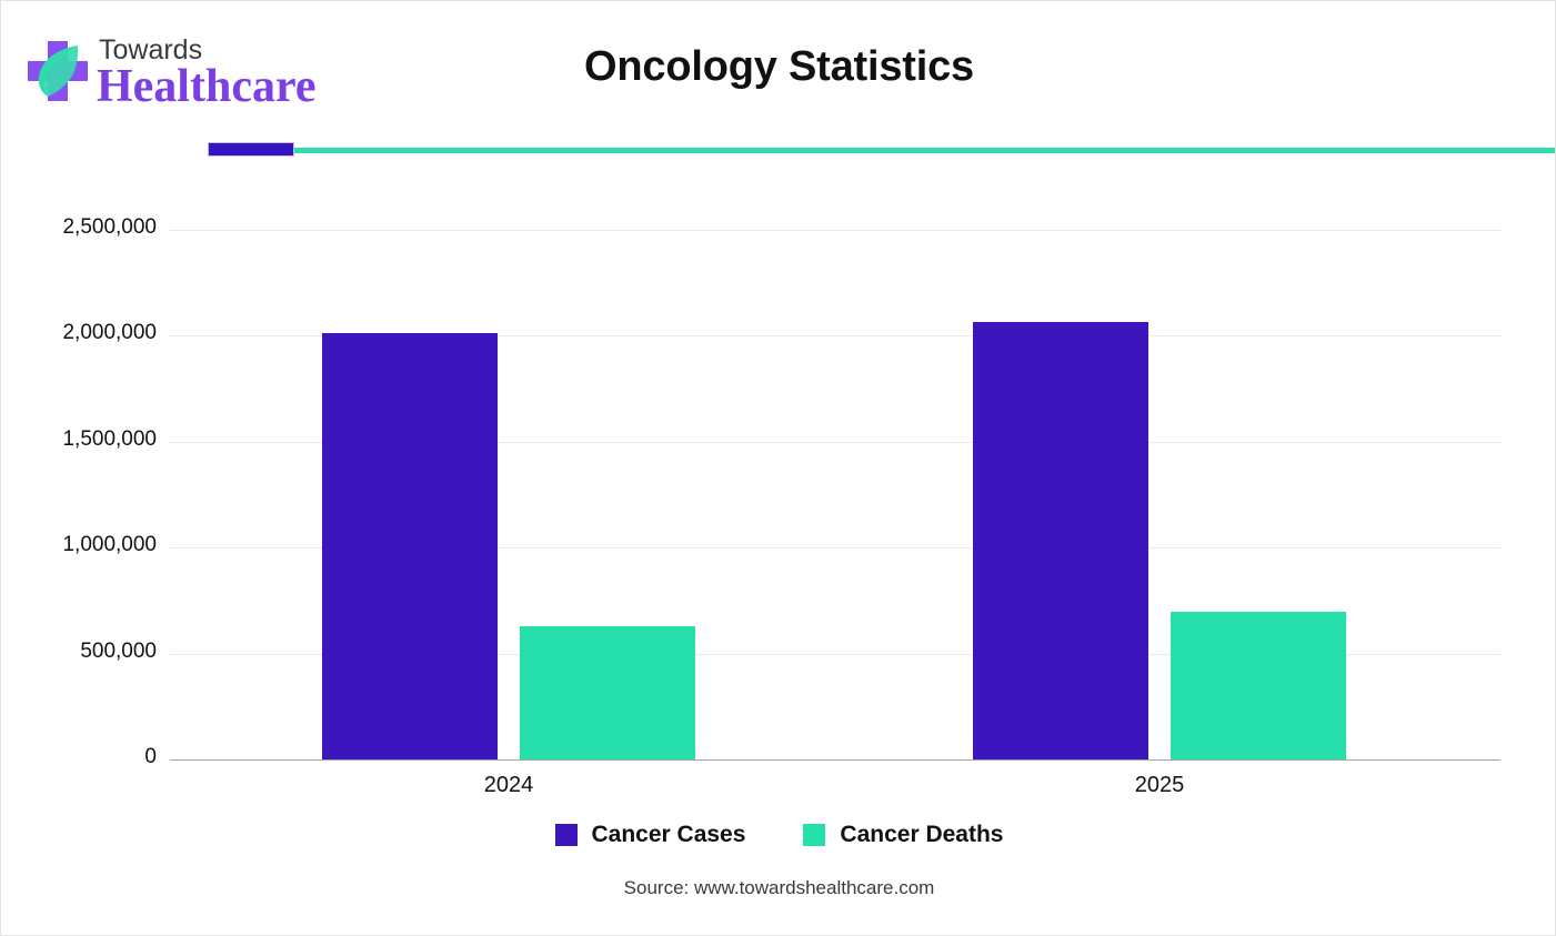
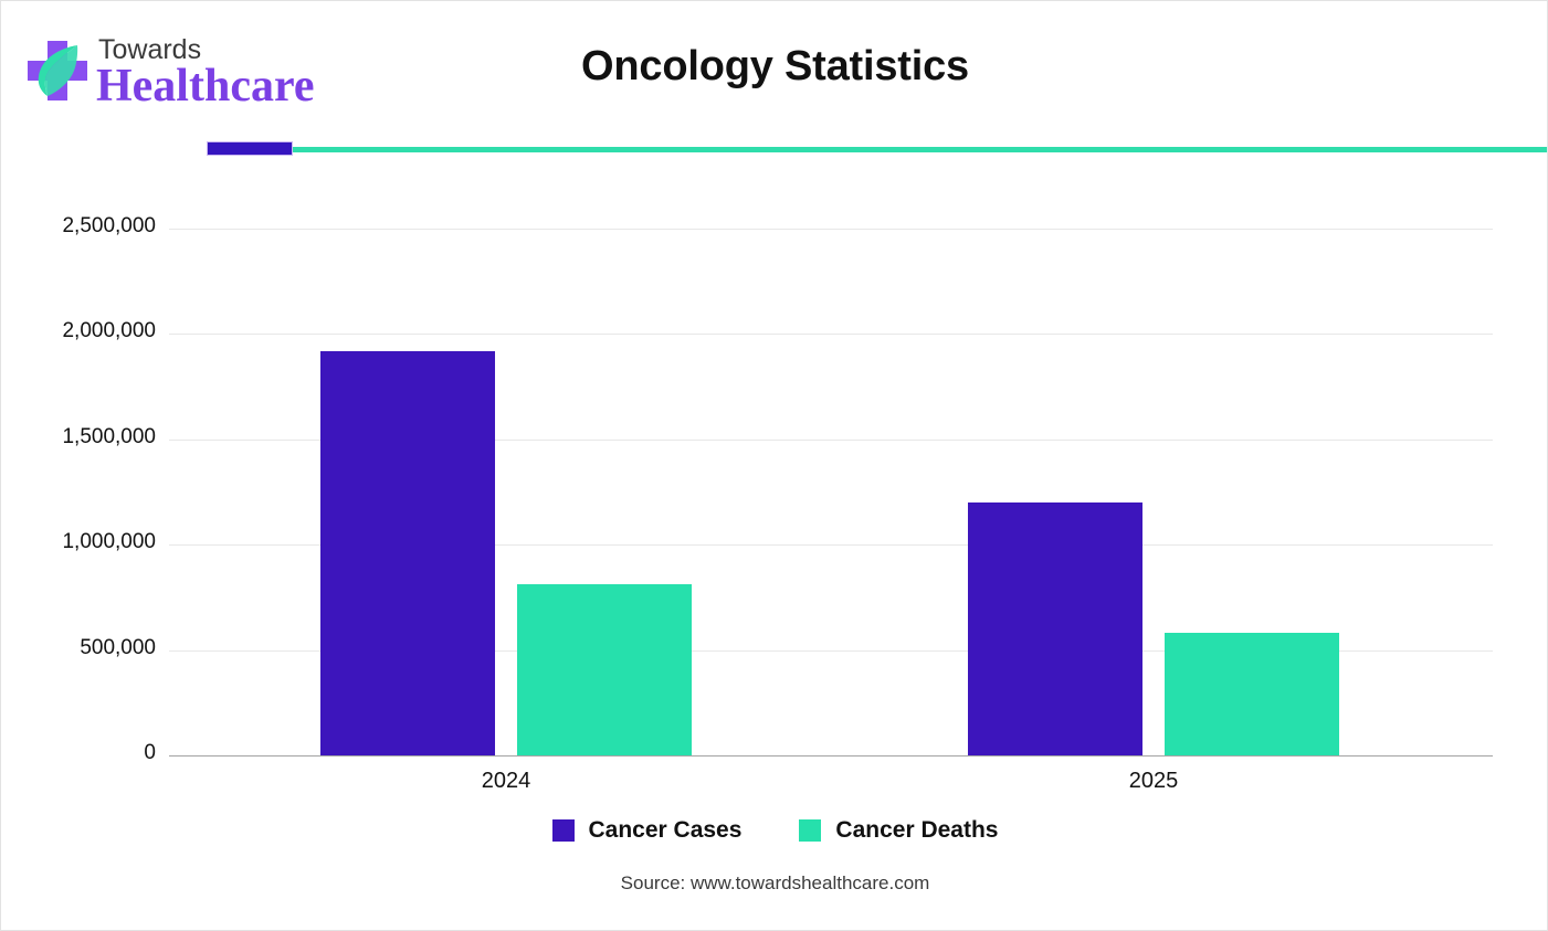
Cancer Cases/2024: 2010000 -> 1920000
Cancer Deaths/2024: 630000 -> 810000
Cancer Cases/2025: 2060000 -> 1200000
Cancer Deaths/2025: 700000 -> 580000
